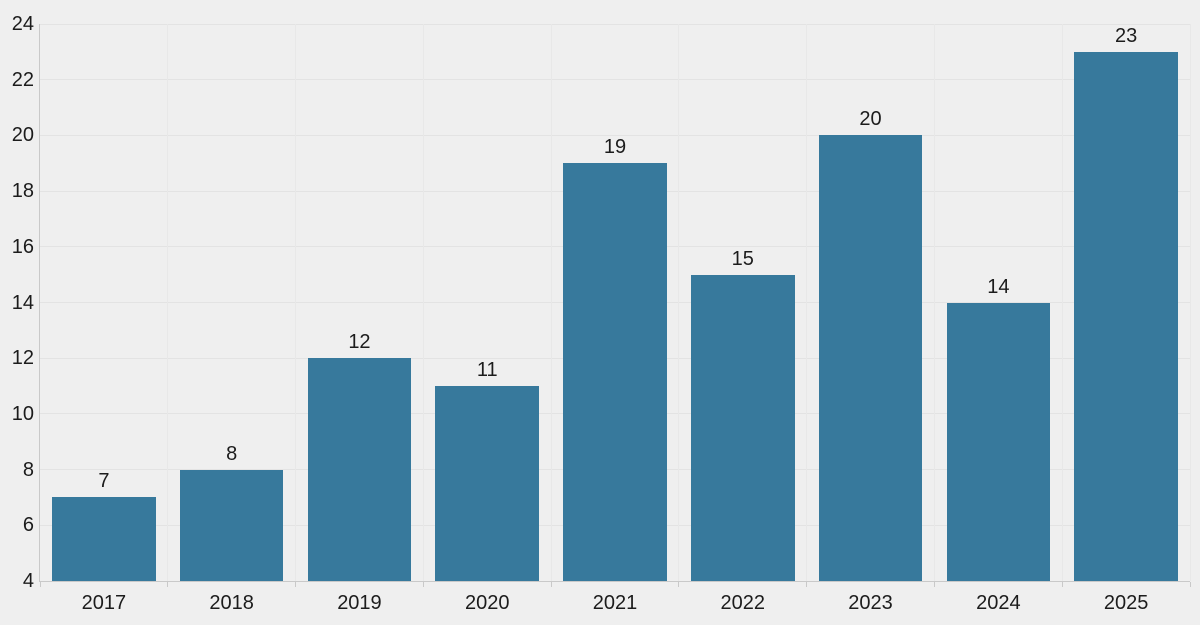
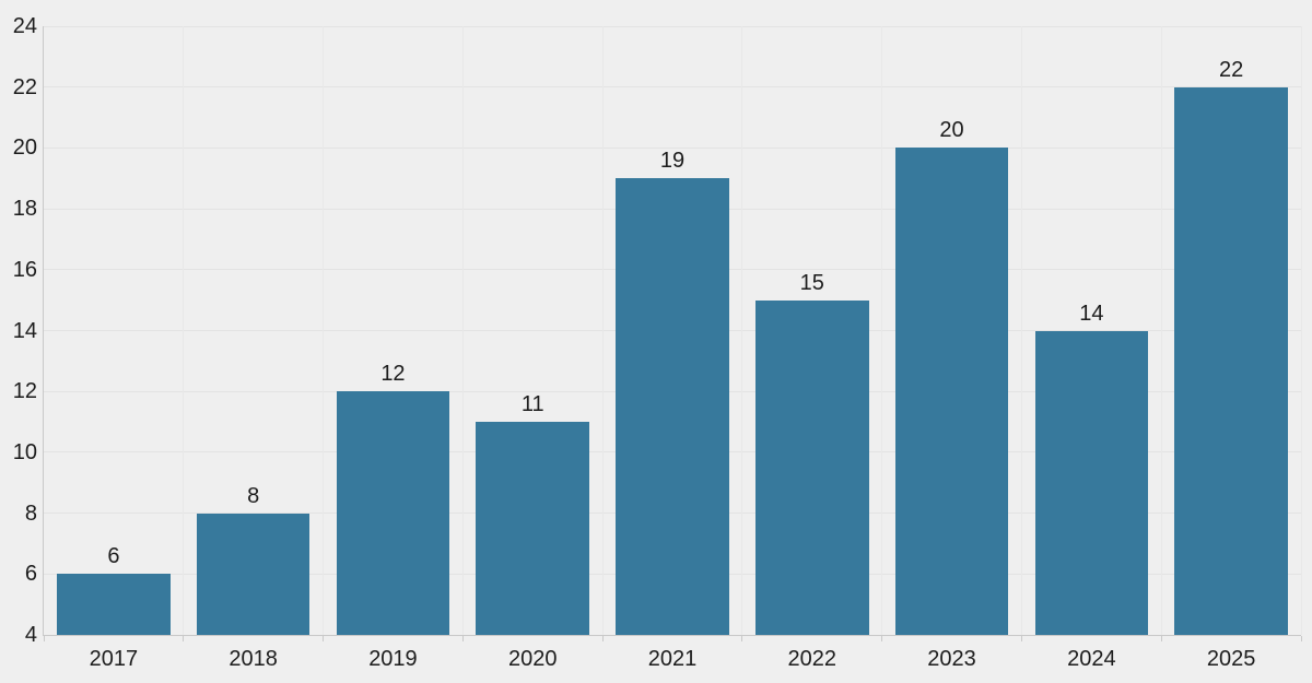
2017: 7 -> 6
2025: 23 -> 22
